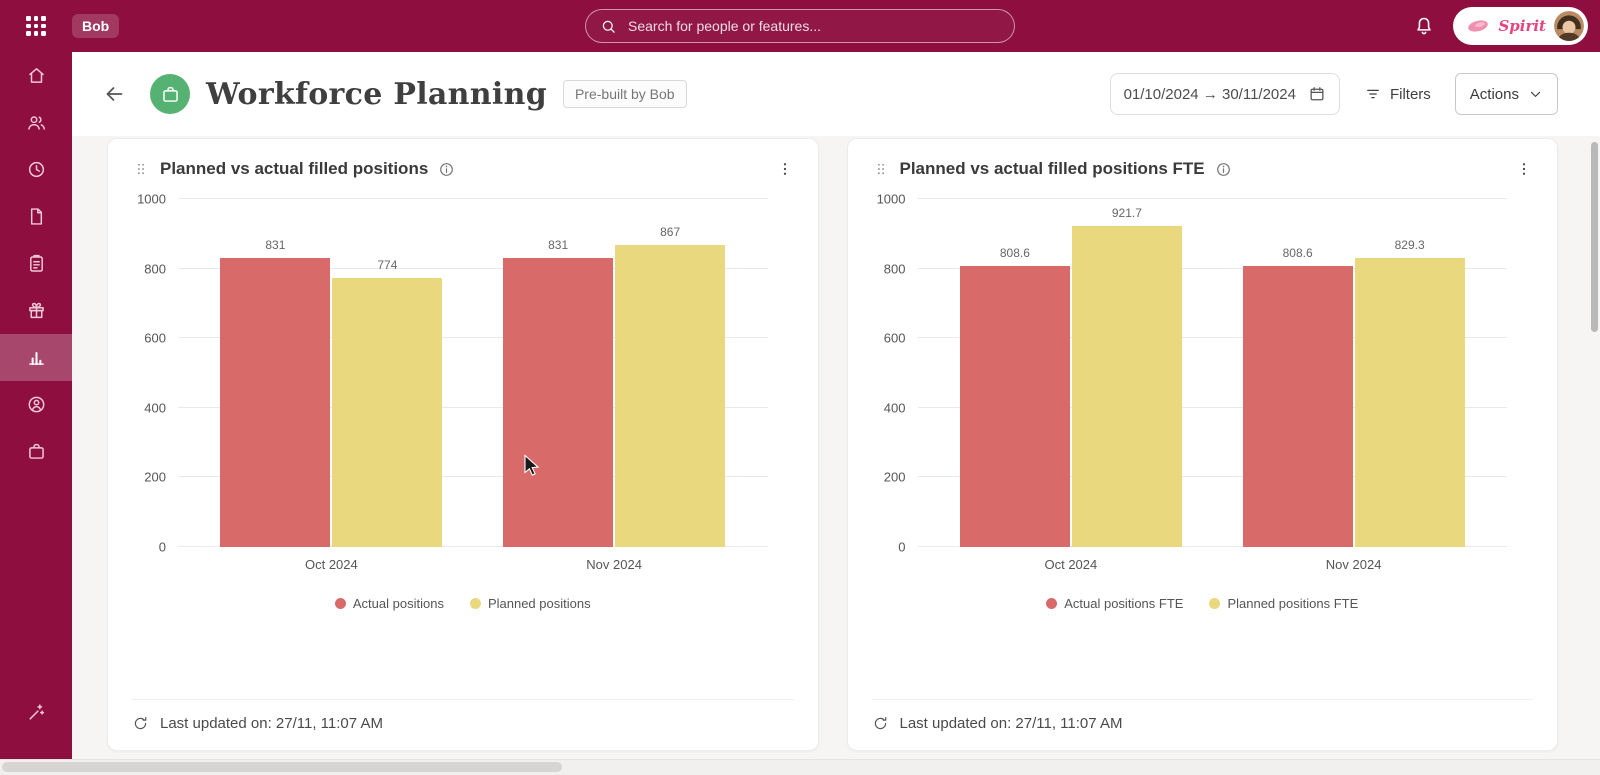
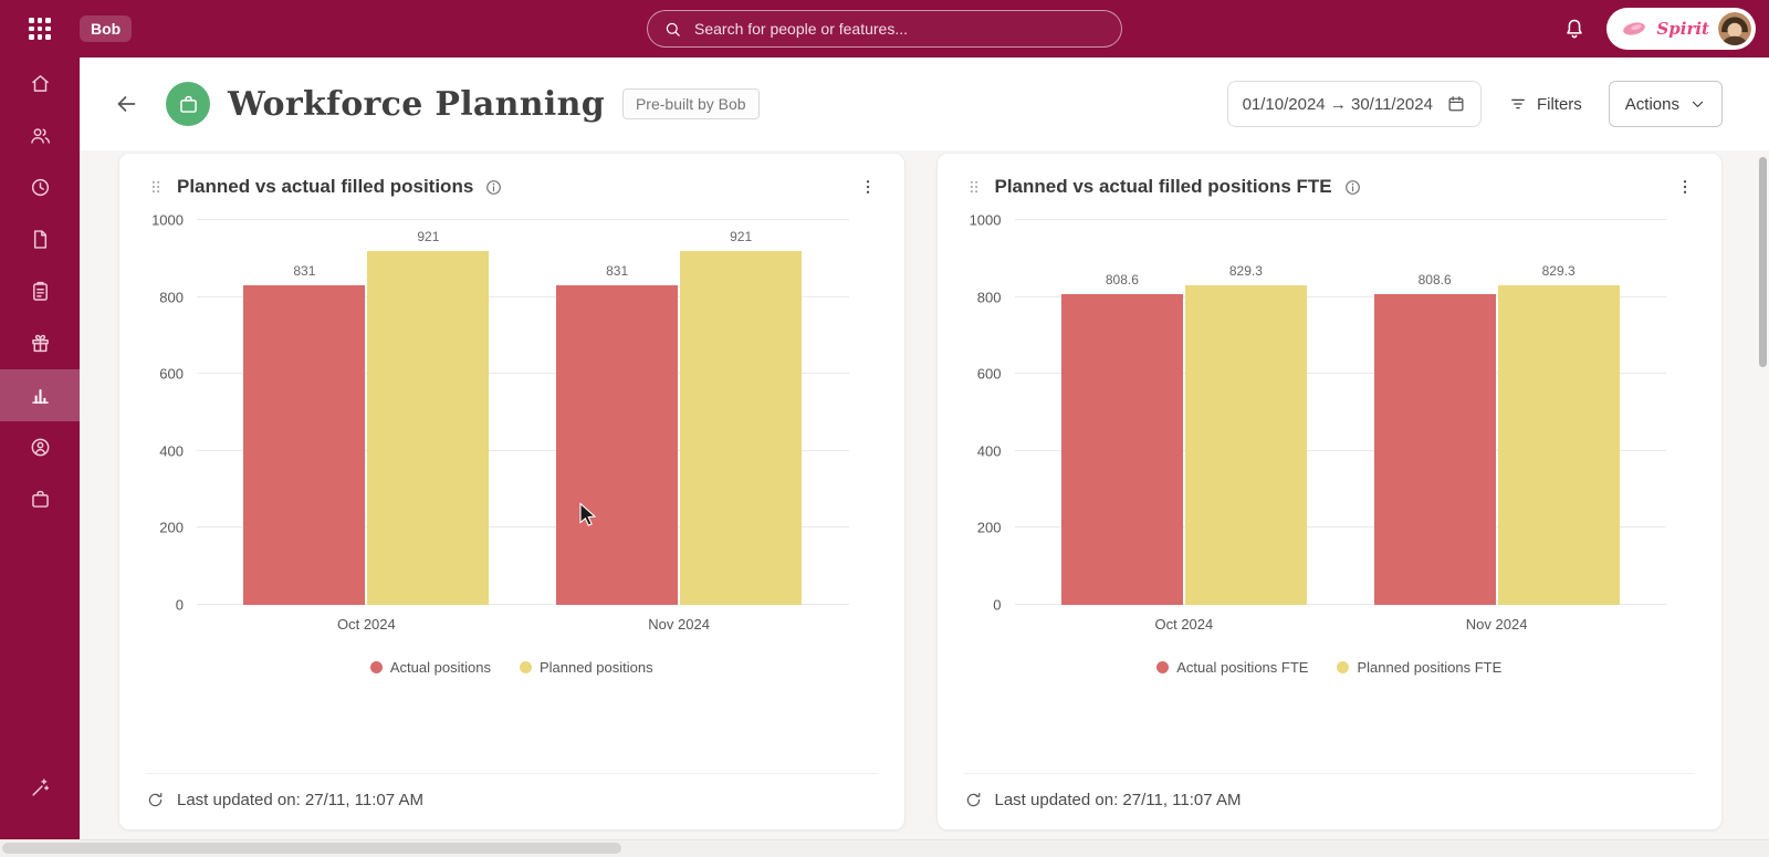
Planned vs actual filled positions/Planned positions/Oct 2024: 774 -> 921
Planned vs actual filled positions/Planned positions/Nov 2024: 867 -> 921
Planned vs actual filled positions FTE/Planned positions FTE/Oct 2024: 921.7 -> 829.3
